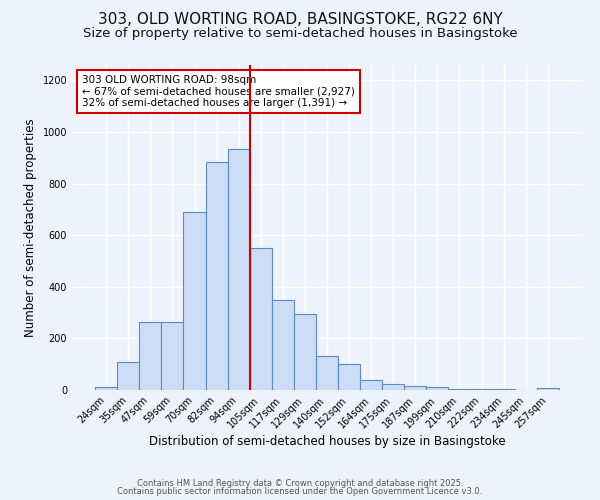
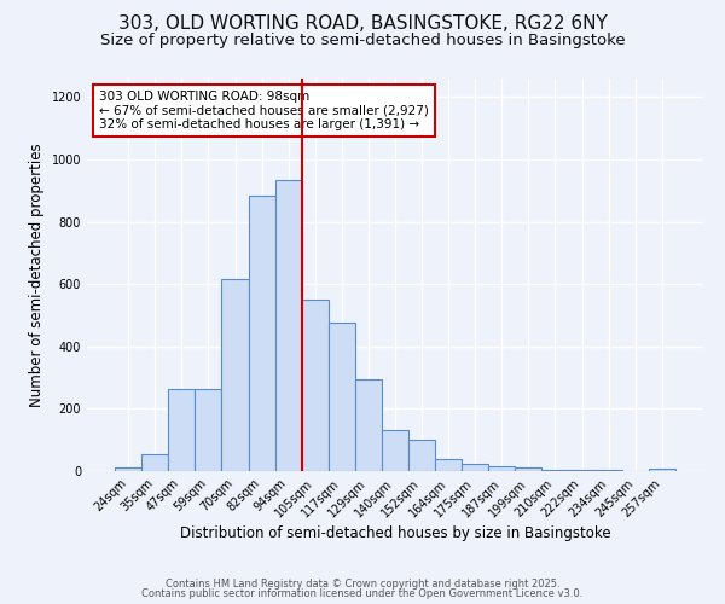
35sqm: 110 -> 55
70sqm: 690 -> 615
117sqm: 350 -> 475
